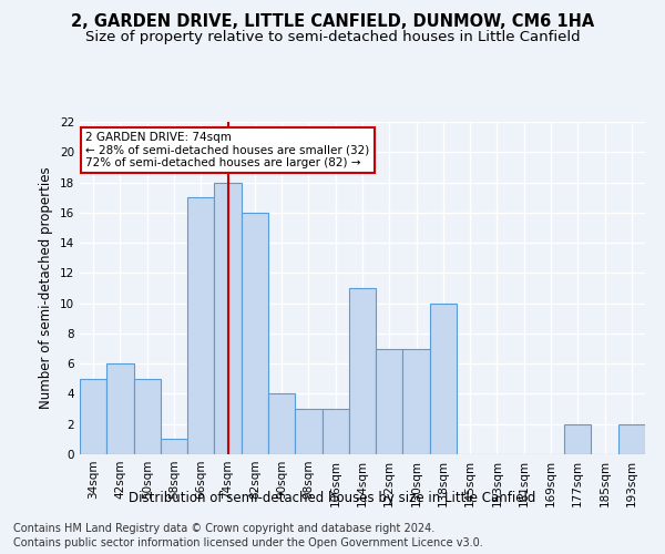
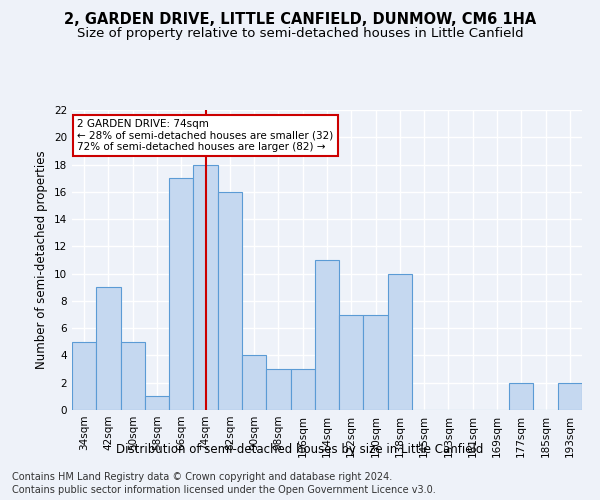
42sqm: 6 -> 9
